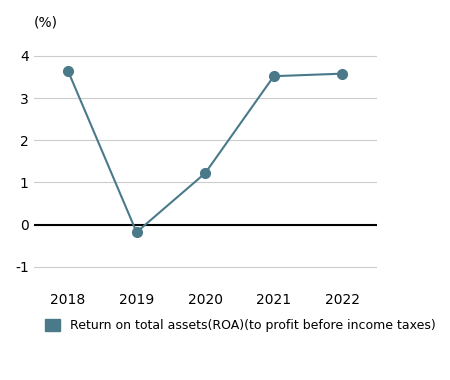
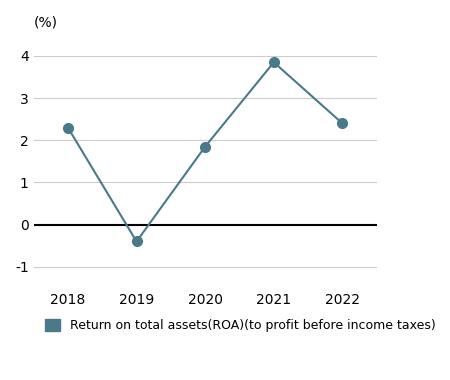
2018: 3.65 -> 2.30
2019: -0.18 -> -0.40
2020: 1.22 -> 1.85
2021: 3.52 -> 3.85
2022: 3.58 -> 2.40
